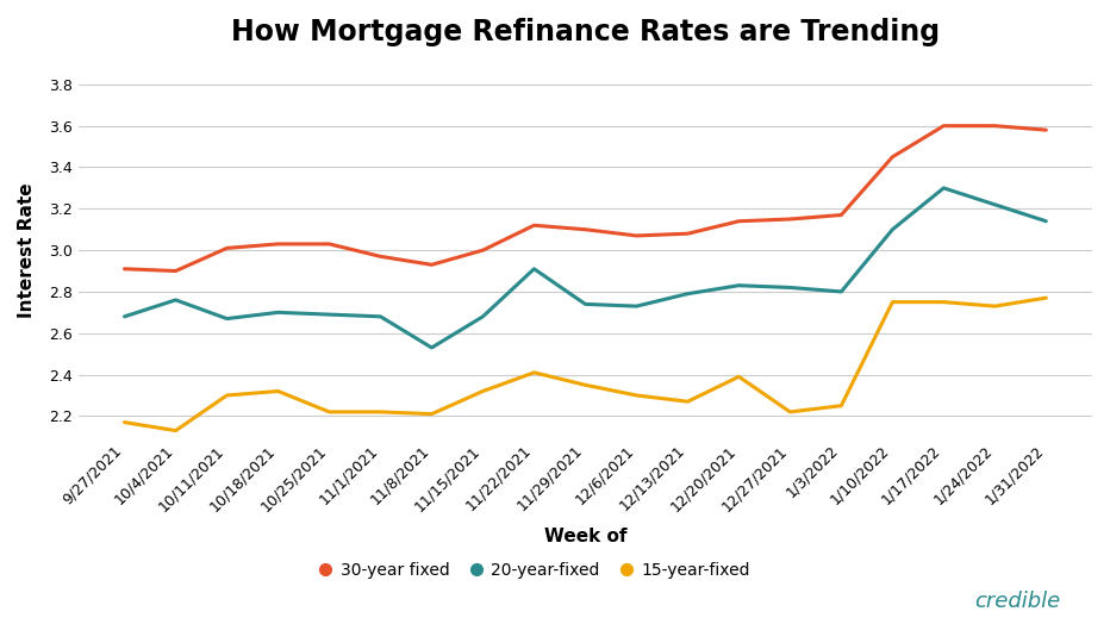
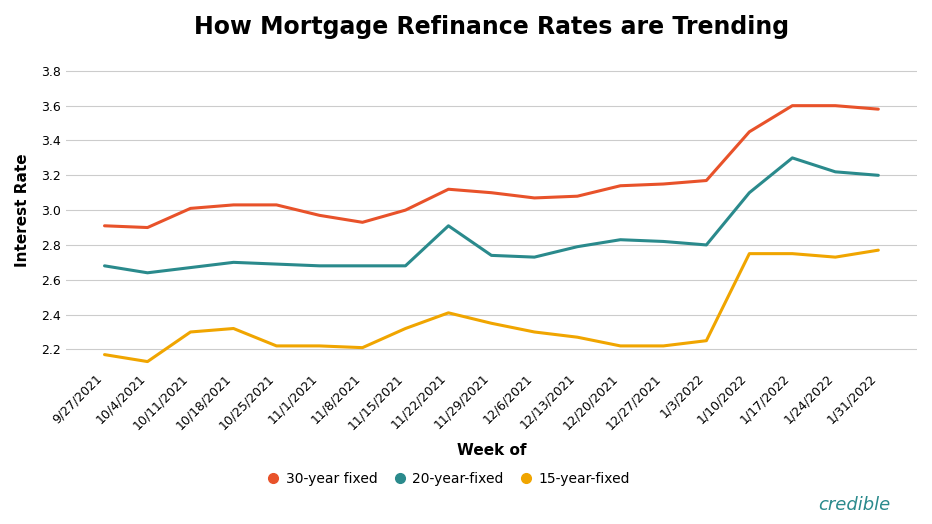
20-year-fixed/10/4/2021: 2.76 -> 2.64
20-year-fixed/11/8/2021: 2.53 -> 2.68
15-year-fixed/12/20/2021: 2.39 -> 2.22
20-year-fixed/1/31/2022: 3.14 -> 3.20
